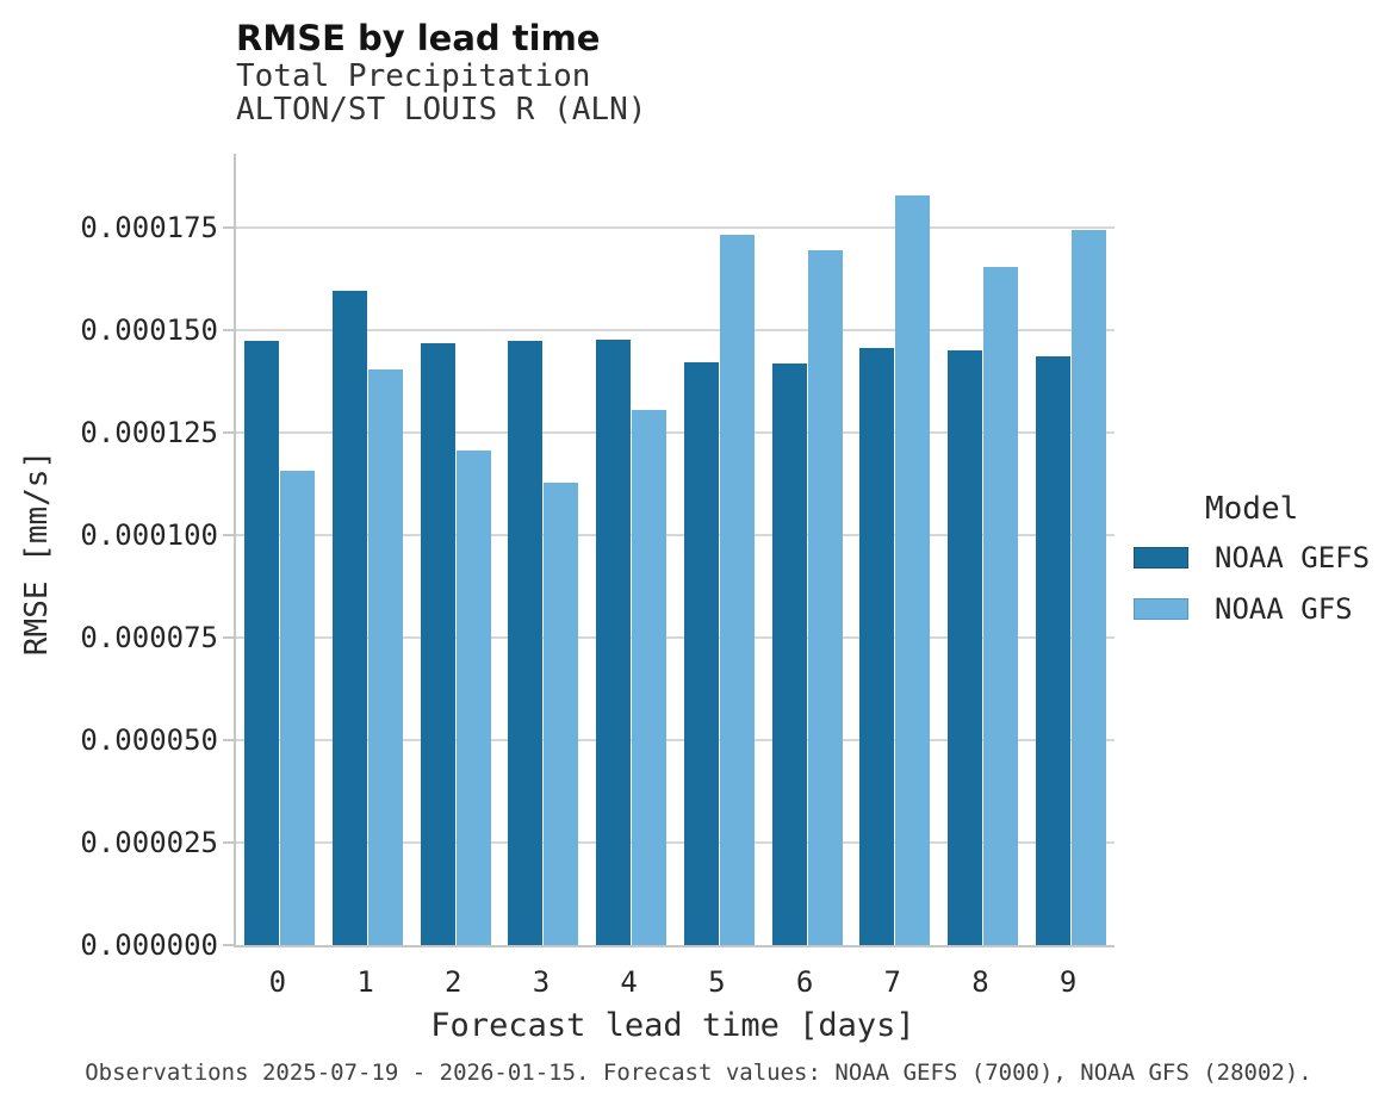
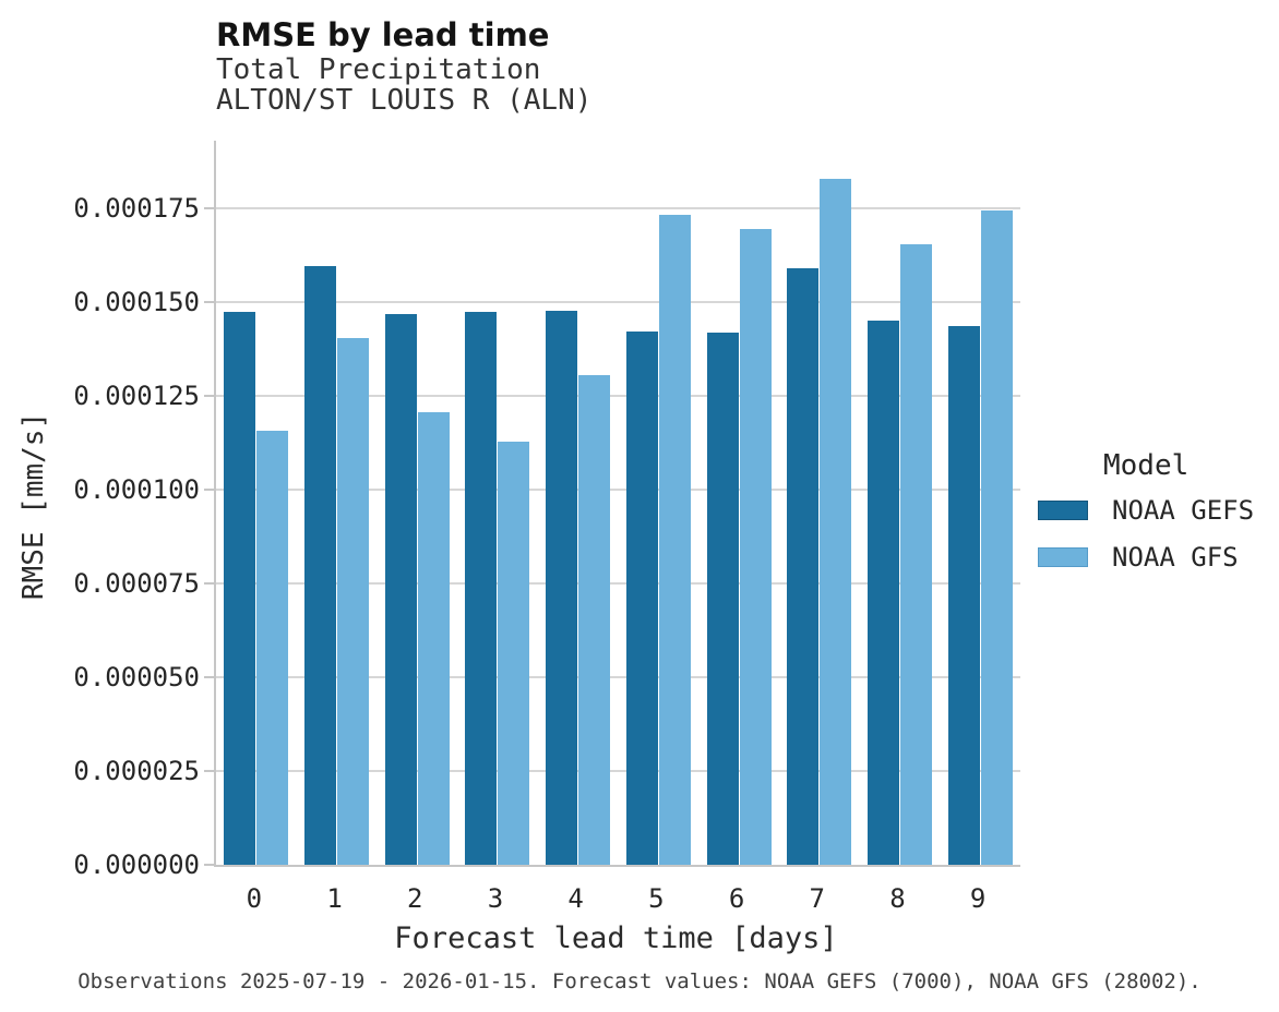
NOAA GEFS/7: 0.000146 -> 0.000159
